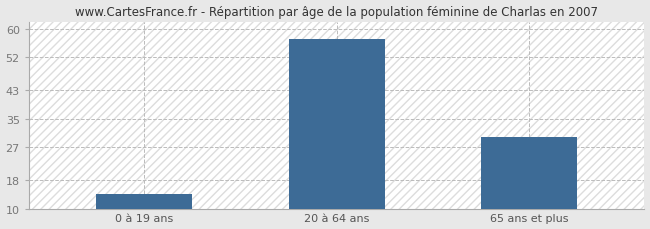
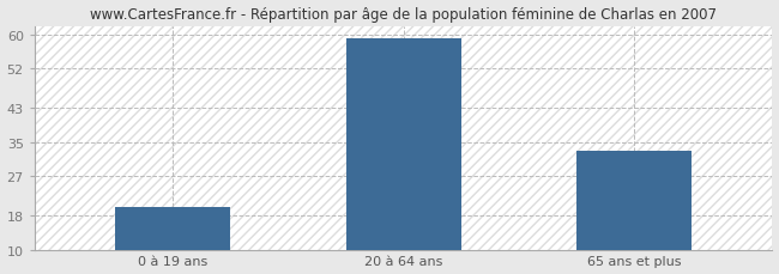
0 à 19 ans: 14 -> 20
20 à 64 ans: 57 -> 59
65 ans et plus: 30 -> 33
